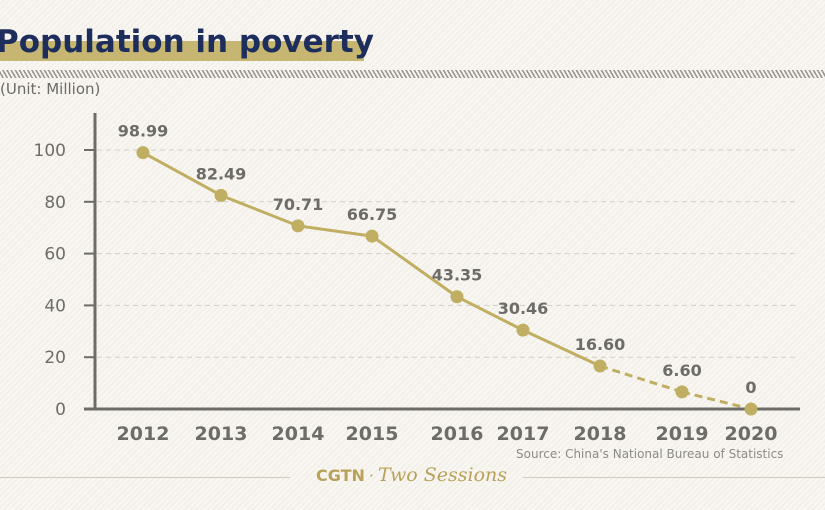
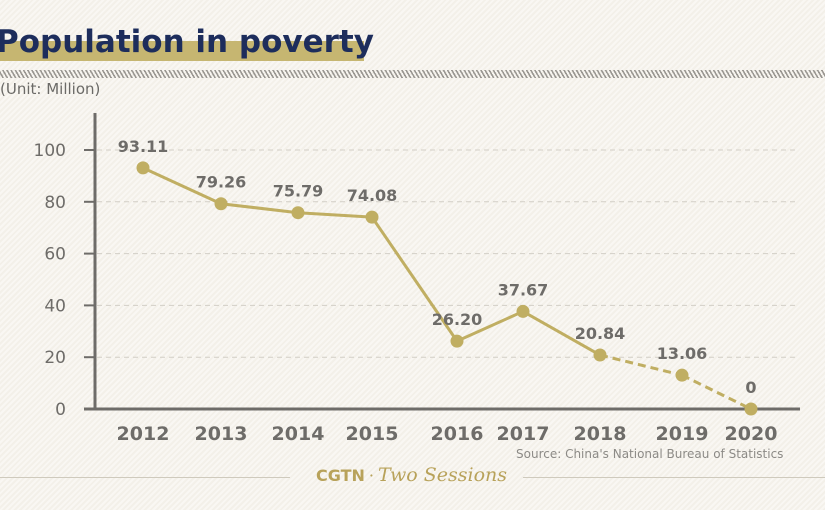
2012: 98.99 -> 93.11
2013: 82.49 -> 79.26
2014: 70.71 -> 75.79
2015: 66.75 -> 74.08
2016: 43.35 -> 26.20
2017: 30.46 -> 37.67
2018: 16.60 -> 20.84
2019: 6.60 -> 13.06
